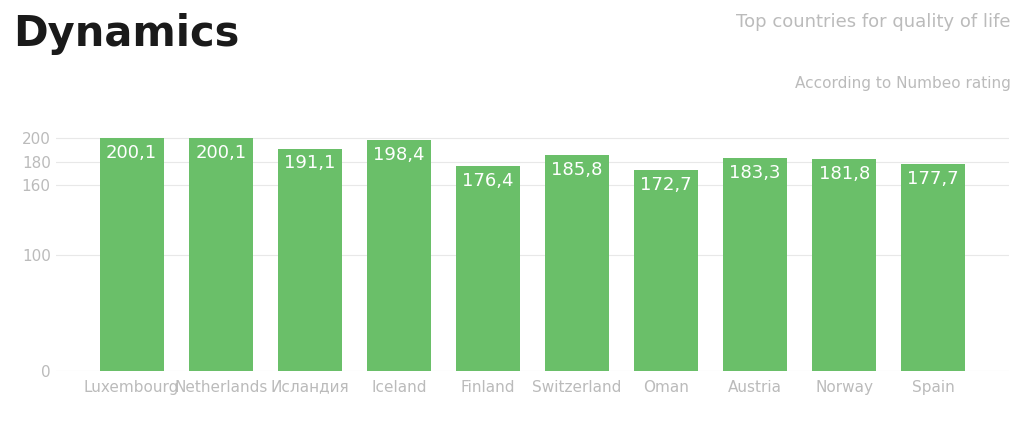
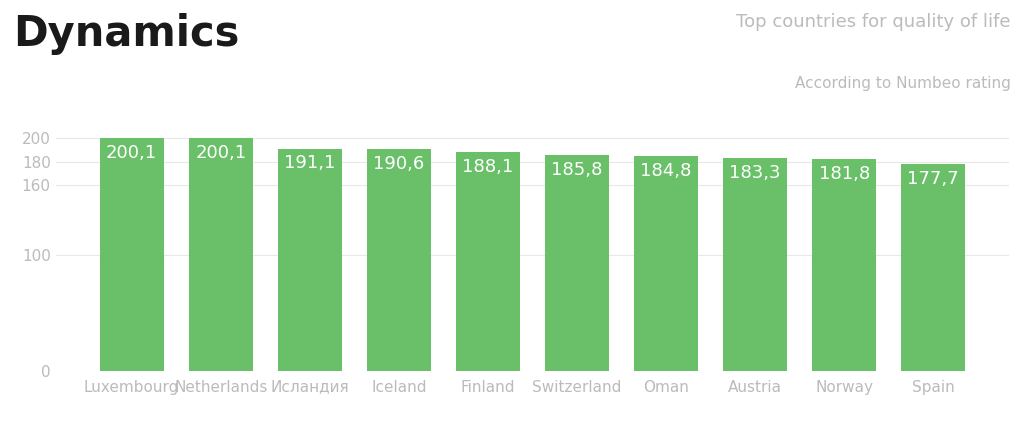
Iceland: 198,4 -> 190,6
Finland: 176,4 -> 188,1
Oman: 172,7 -> 184,8
